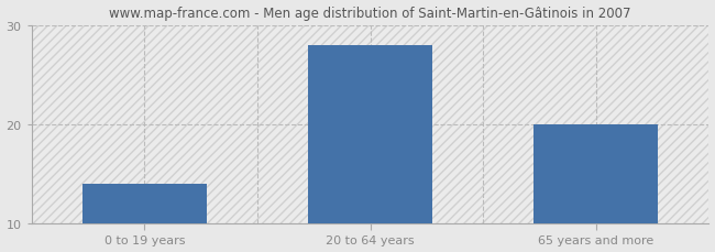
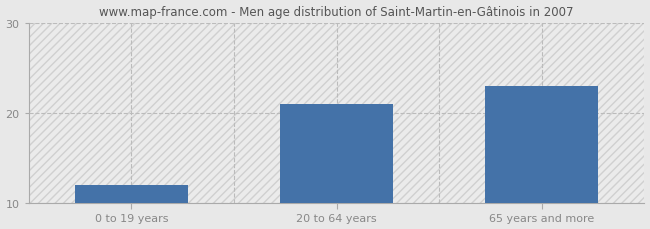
0 to 19 years: 14 -> 12
20 to 64 years: 28 -> 21
65 years and more: 20 -> 23
